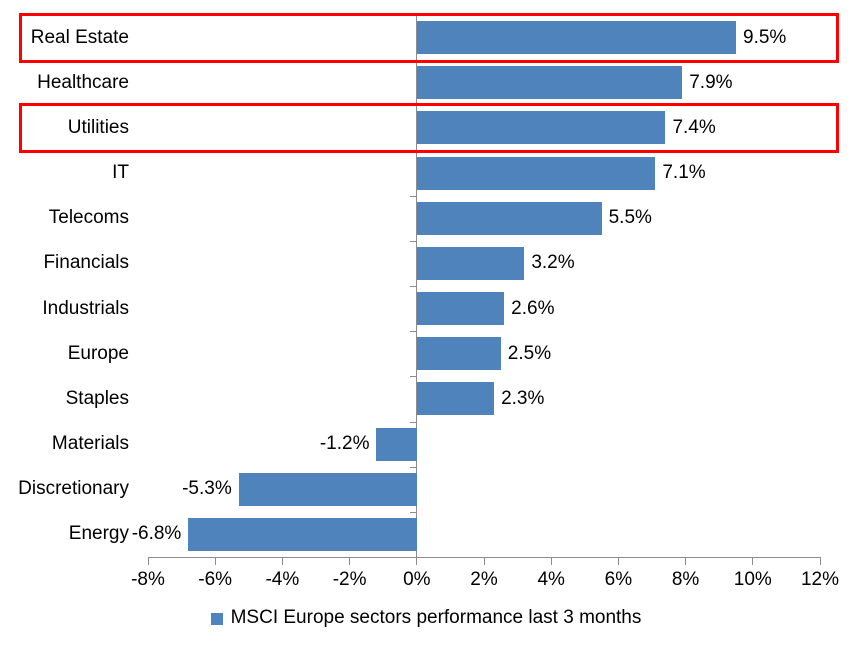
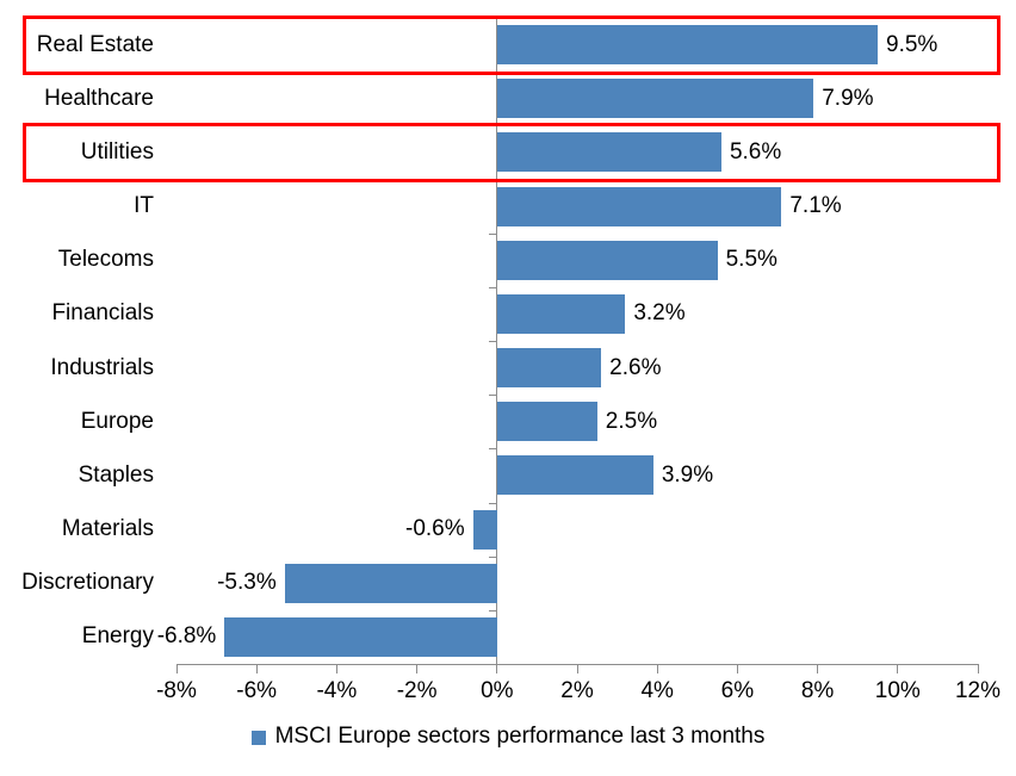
Utilities: 7.4% -> 5.6%
Staples: 2.3% -> 3.9%
Materials: -1.2% -> -0.6%
